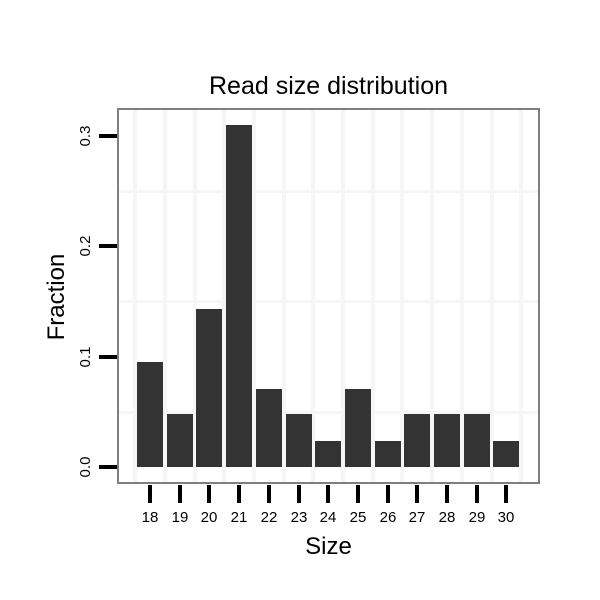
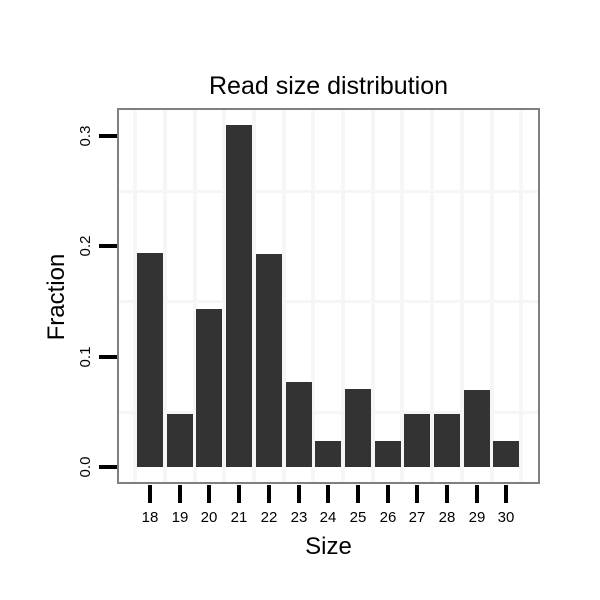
18: 0.095 -> 0.194
22: 0.071 -> 0.193
23: 0.048 -> 0.077
29: 0.048 -> 0.070
